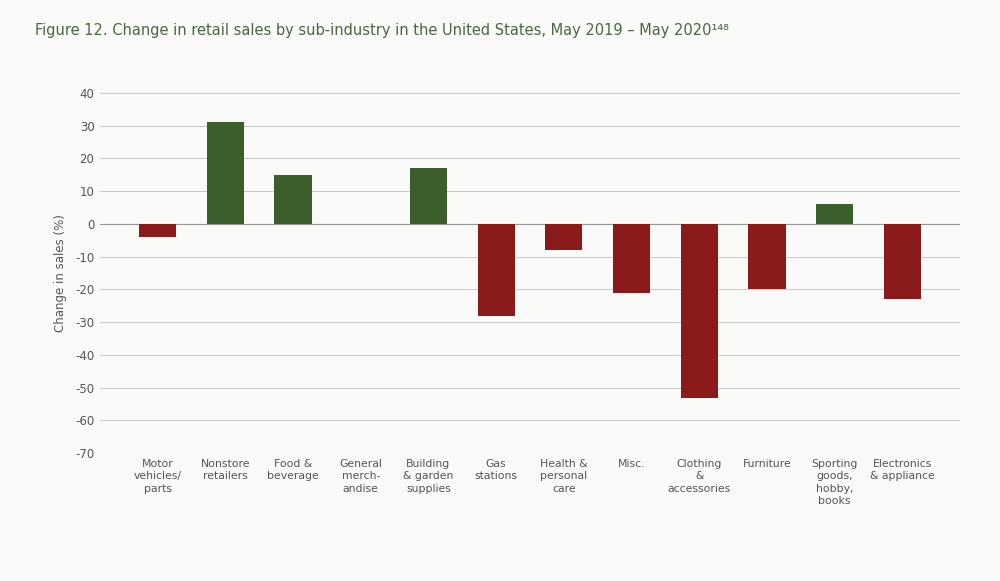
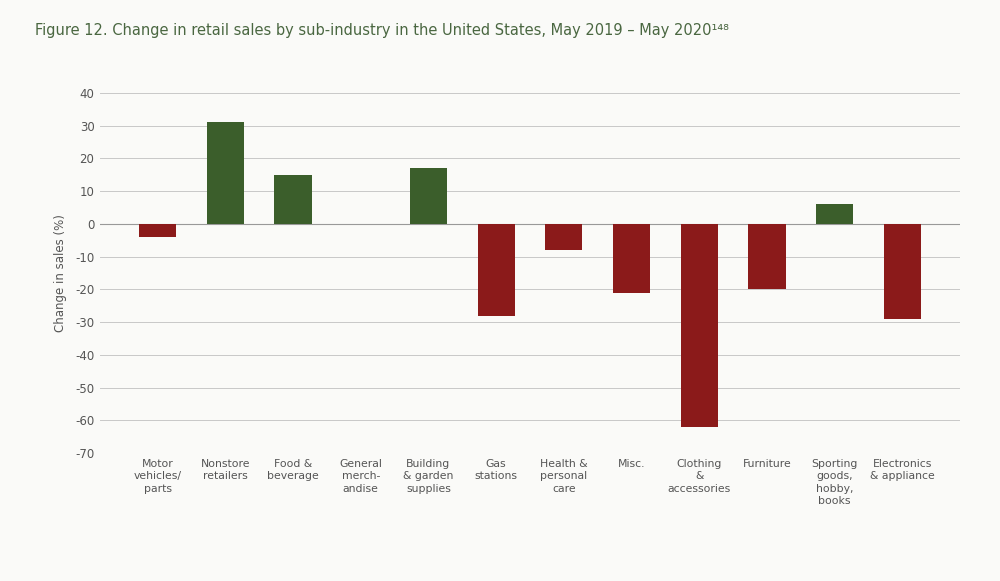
Clothing & accessories: -53 -> -62
Electronics & appliance: -23 -> -29
